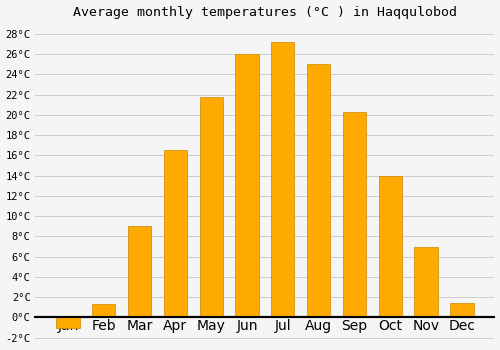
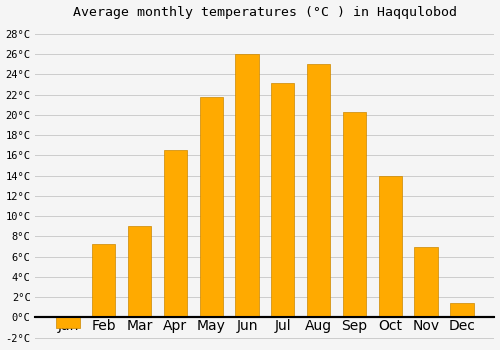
Feb: 1.3°C -> 7.3°C
Jul: 27.2°C -> 23.2°C
